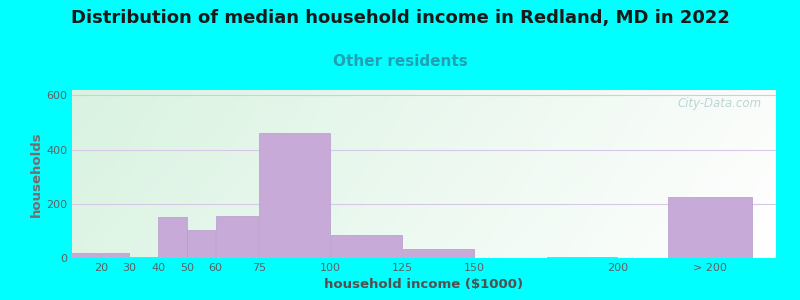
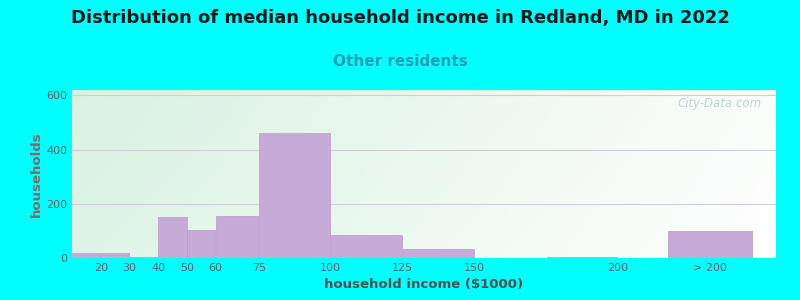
> 200: 225 -> 100
